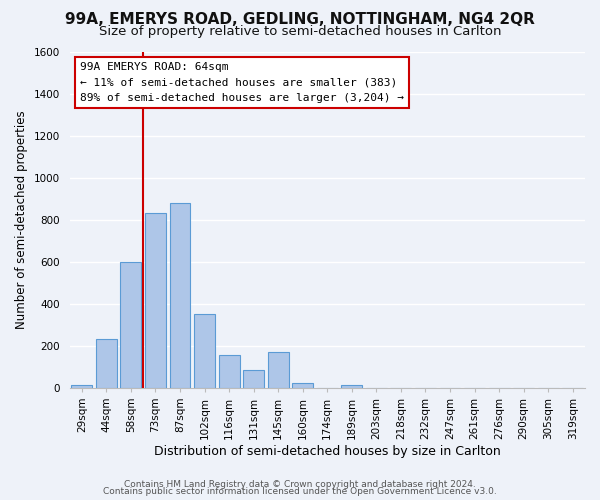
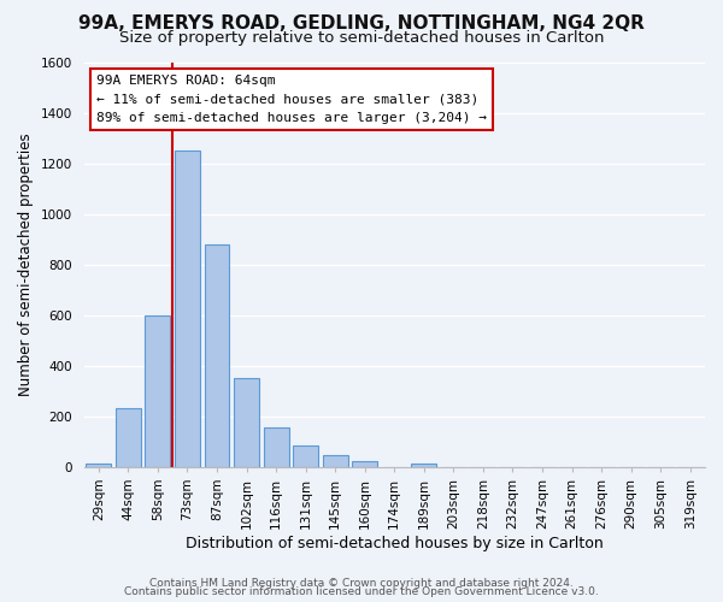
73sqm: 830 -> 1250
145sqm: 170 -> 48
